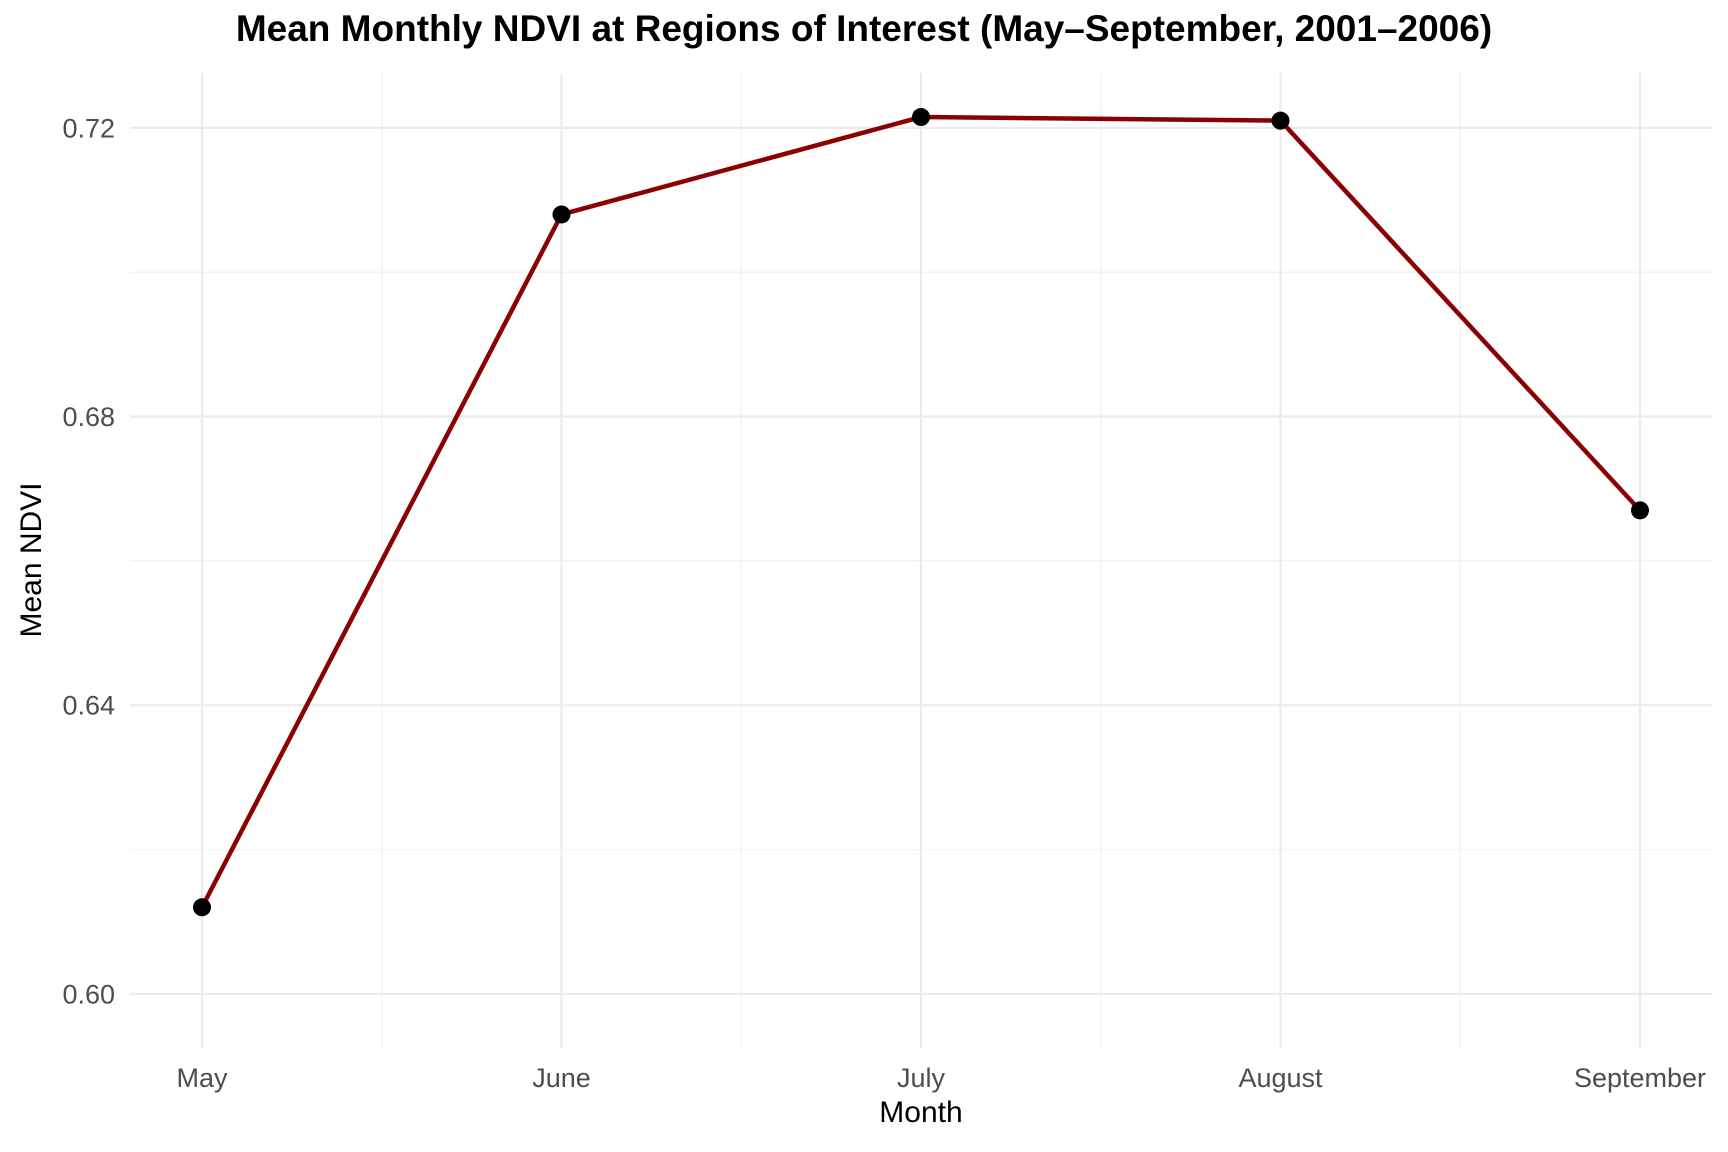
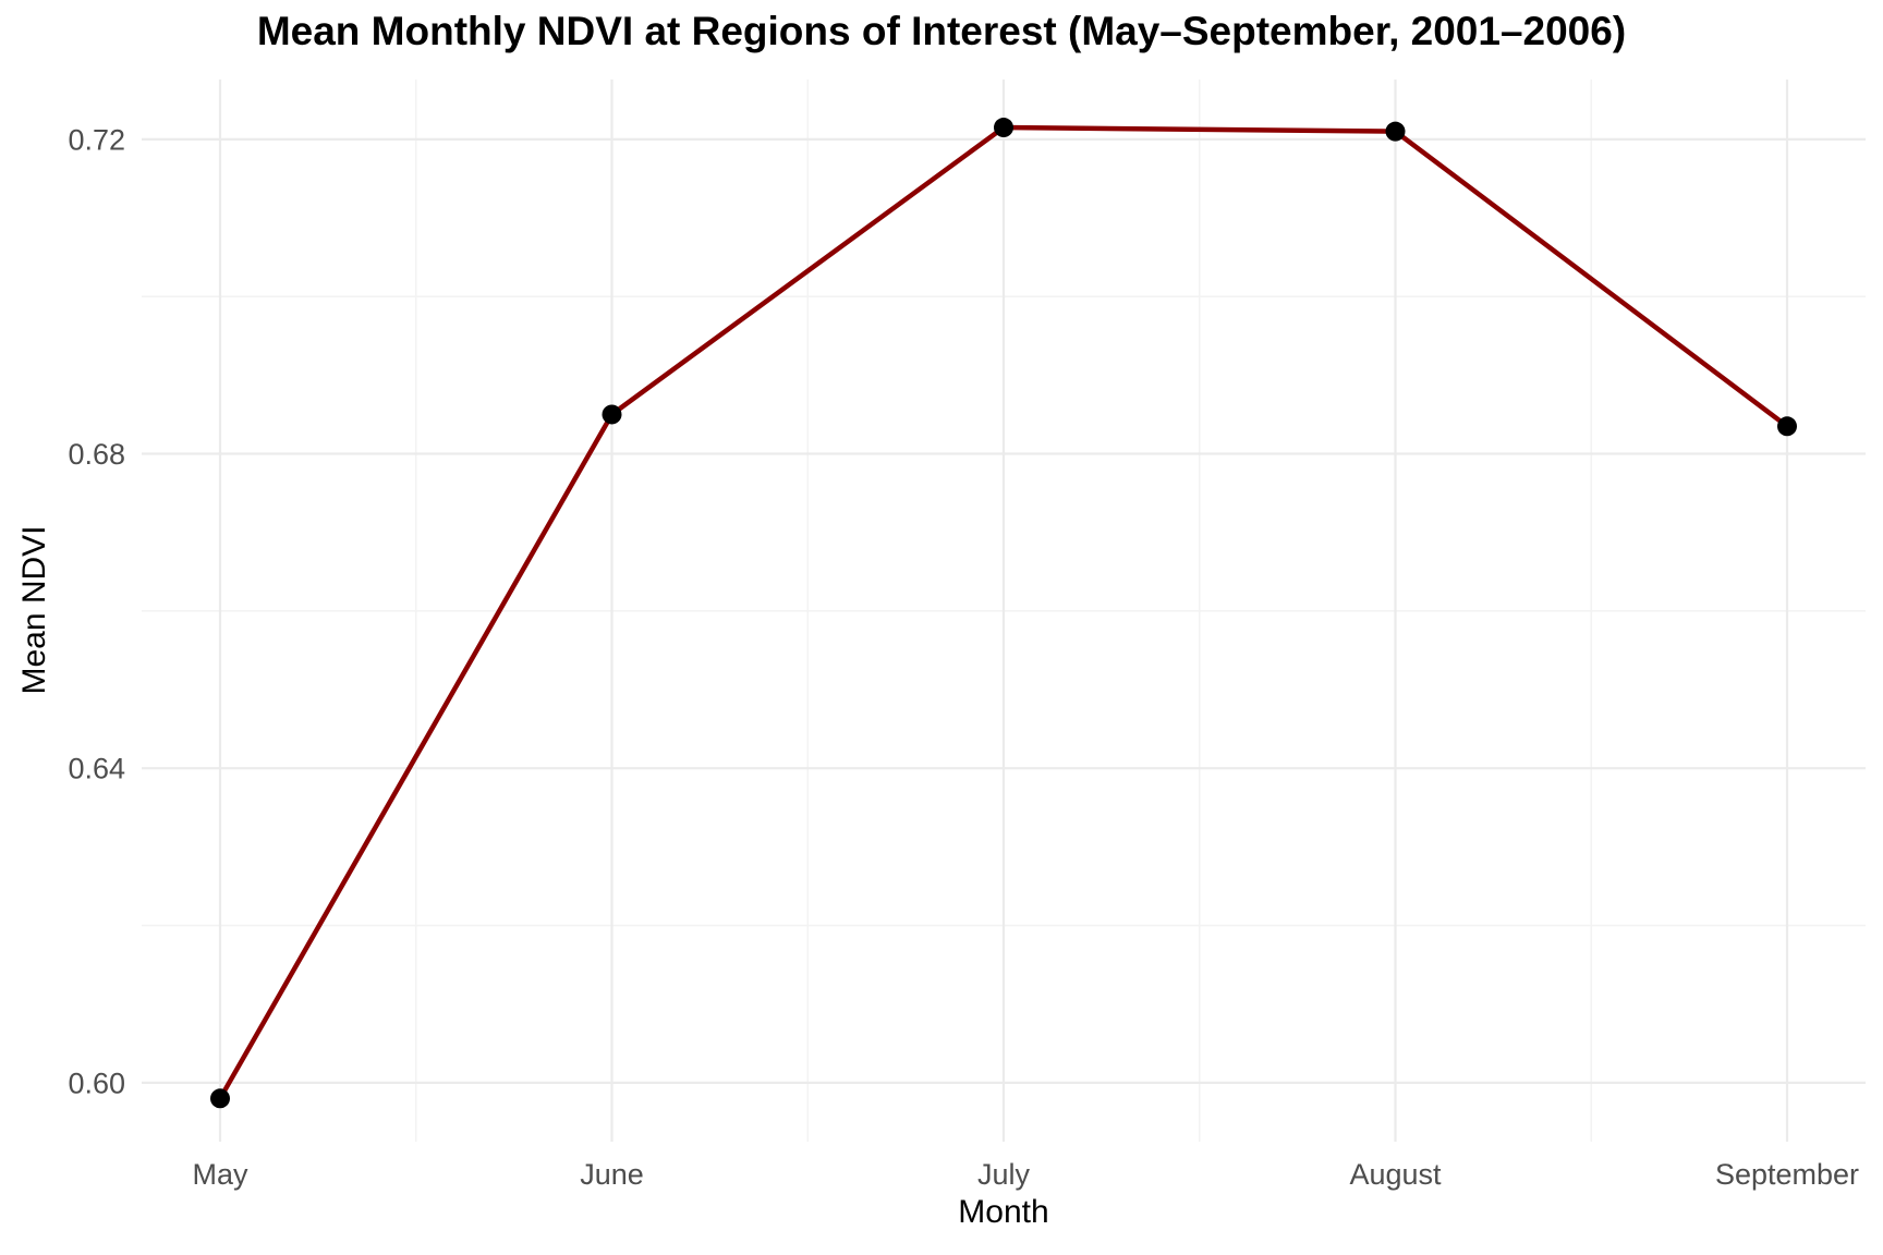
May: 0.612 -> 0.598
June: 0.708 -> 0.685
September: 0.667 -> 0.683
